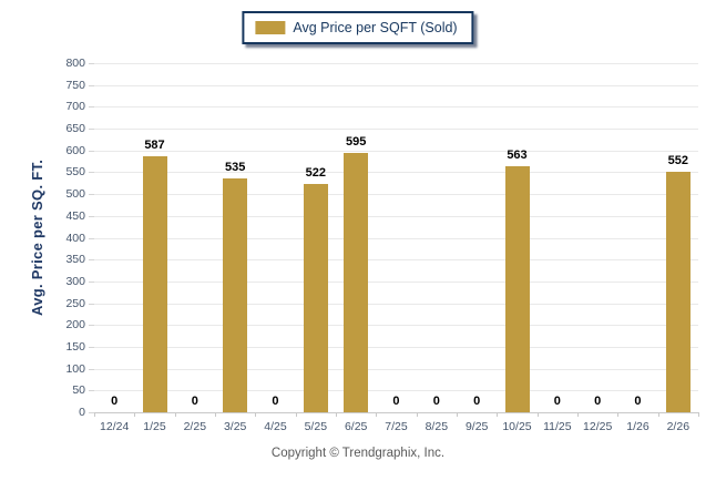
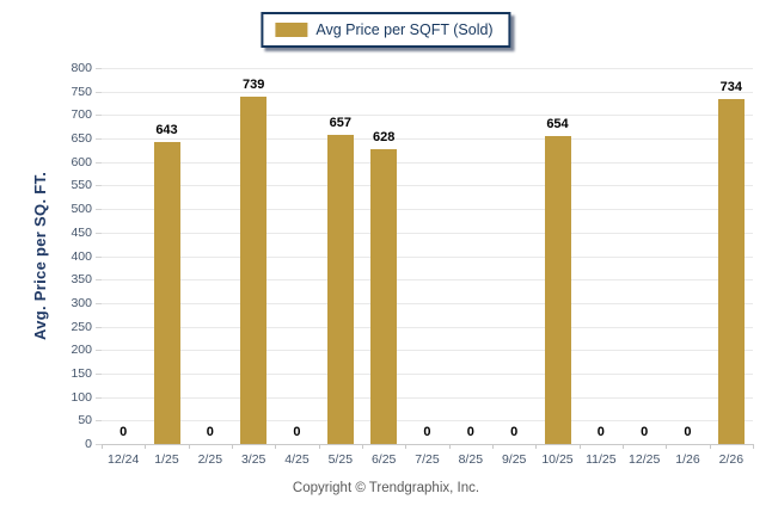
1/25: 587 -> 643
3/25: 535 -> 739
5/25: 522 -> 657
6/25: 595 -> 628
10/25: 563 -> 654
2/26: 552 -> 734
